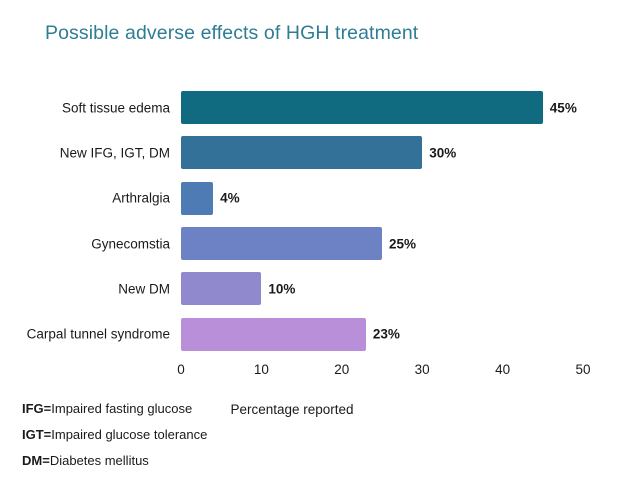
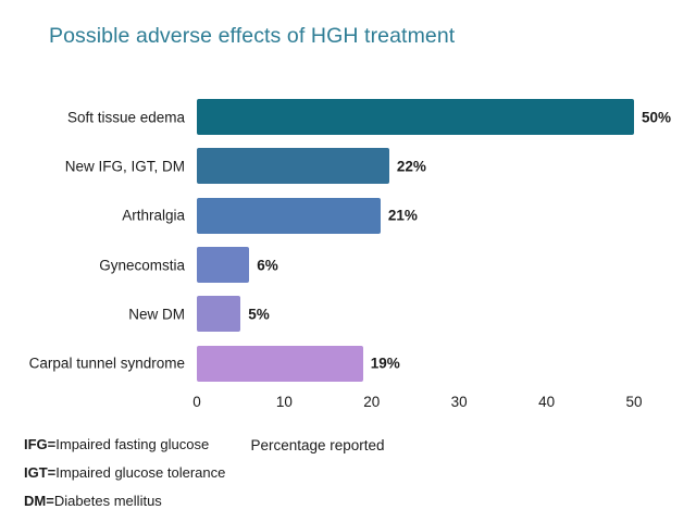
Soft tissue edema: 45% -> 50%
New IFG, IGT, DM: 30% -> 22%
Arthralgia: 4% -> 21%
Gynecomstia: 25% -> 6%
New DM: 10% -> 5%
Carpal tunnel syndrome: 23% -> 19%
